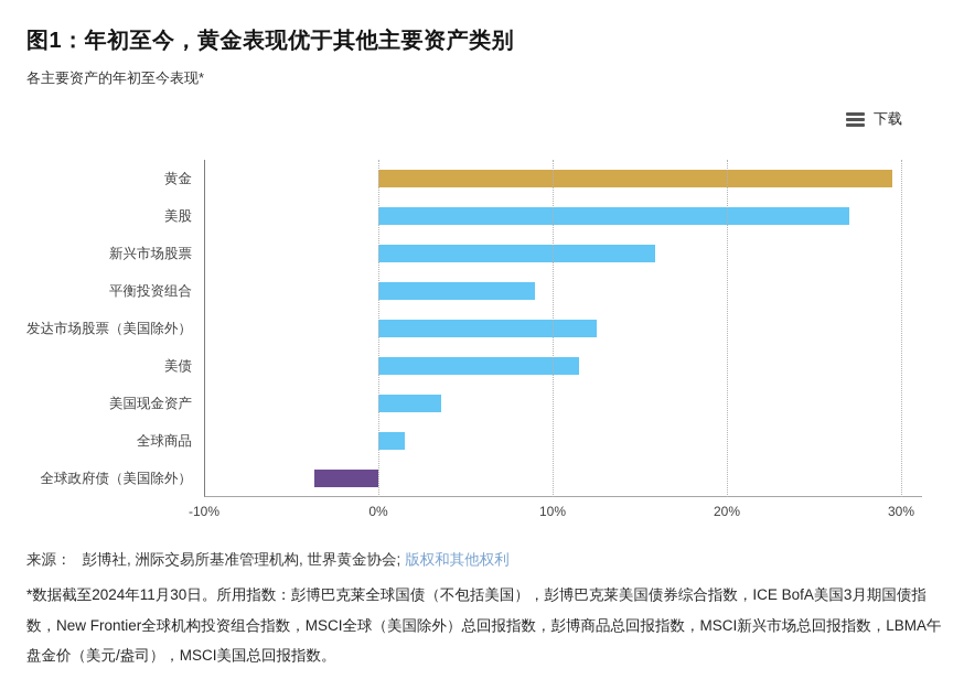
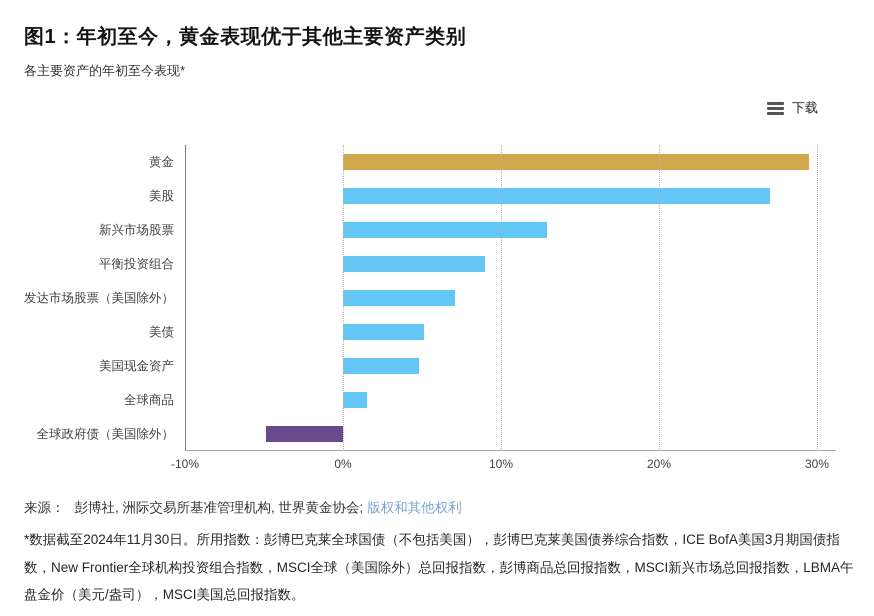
新兴市场股票: 15.9% -> 12.9%
发达市场股票（美国除外）: 12.5% -> 7.1%
美债: 11.5% -> 5.1%
美国现金资产: 3.6% -> 4.8%
全球政府债（美国除外）: -3.7% -> -4.9%
